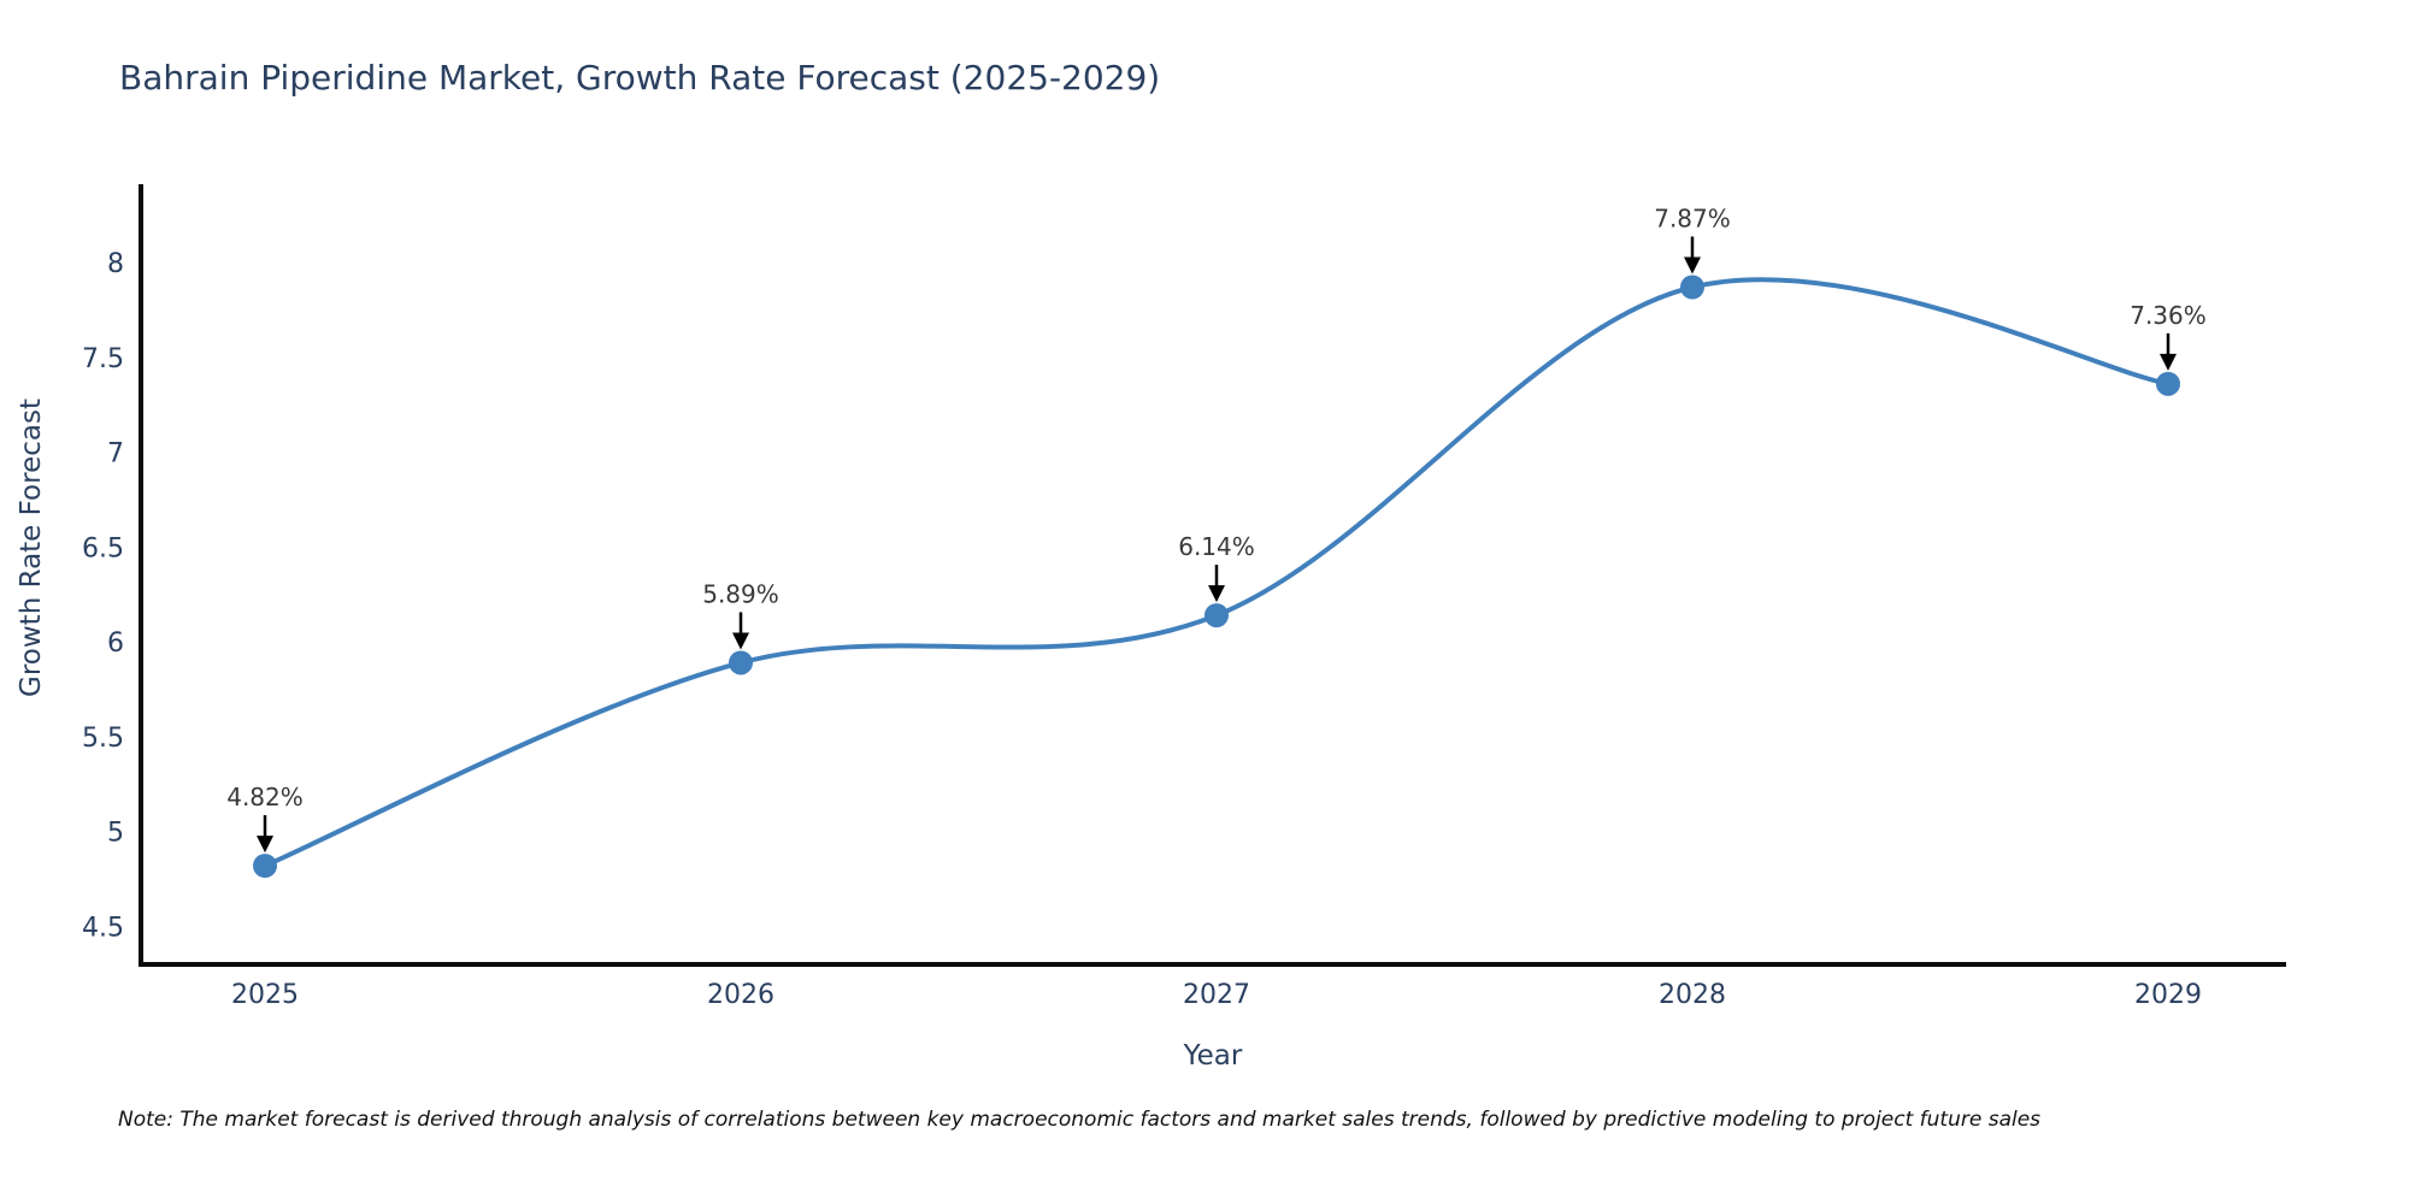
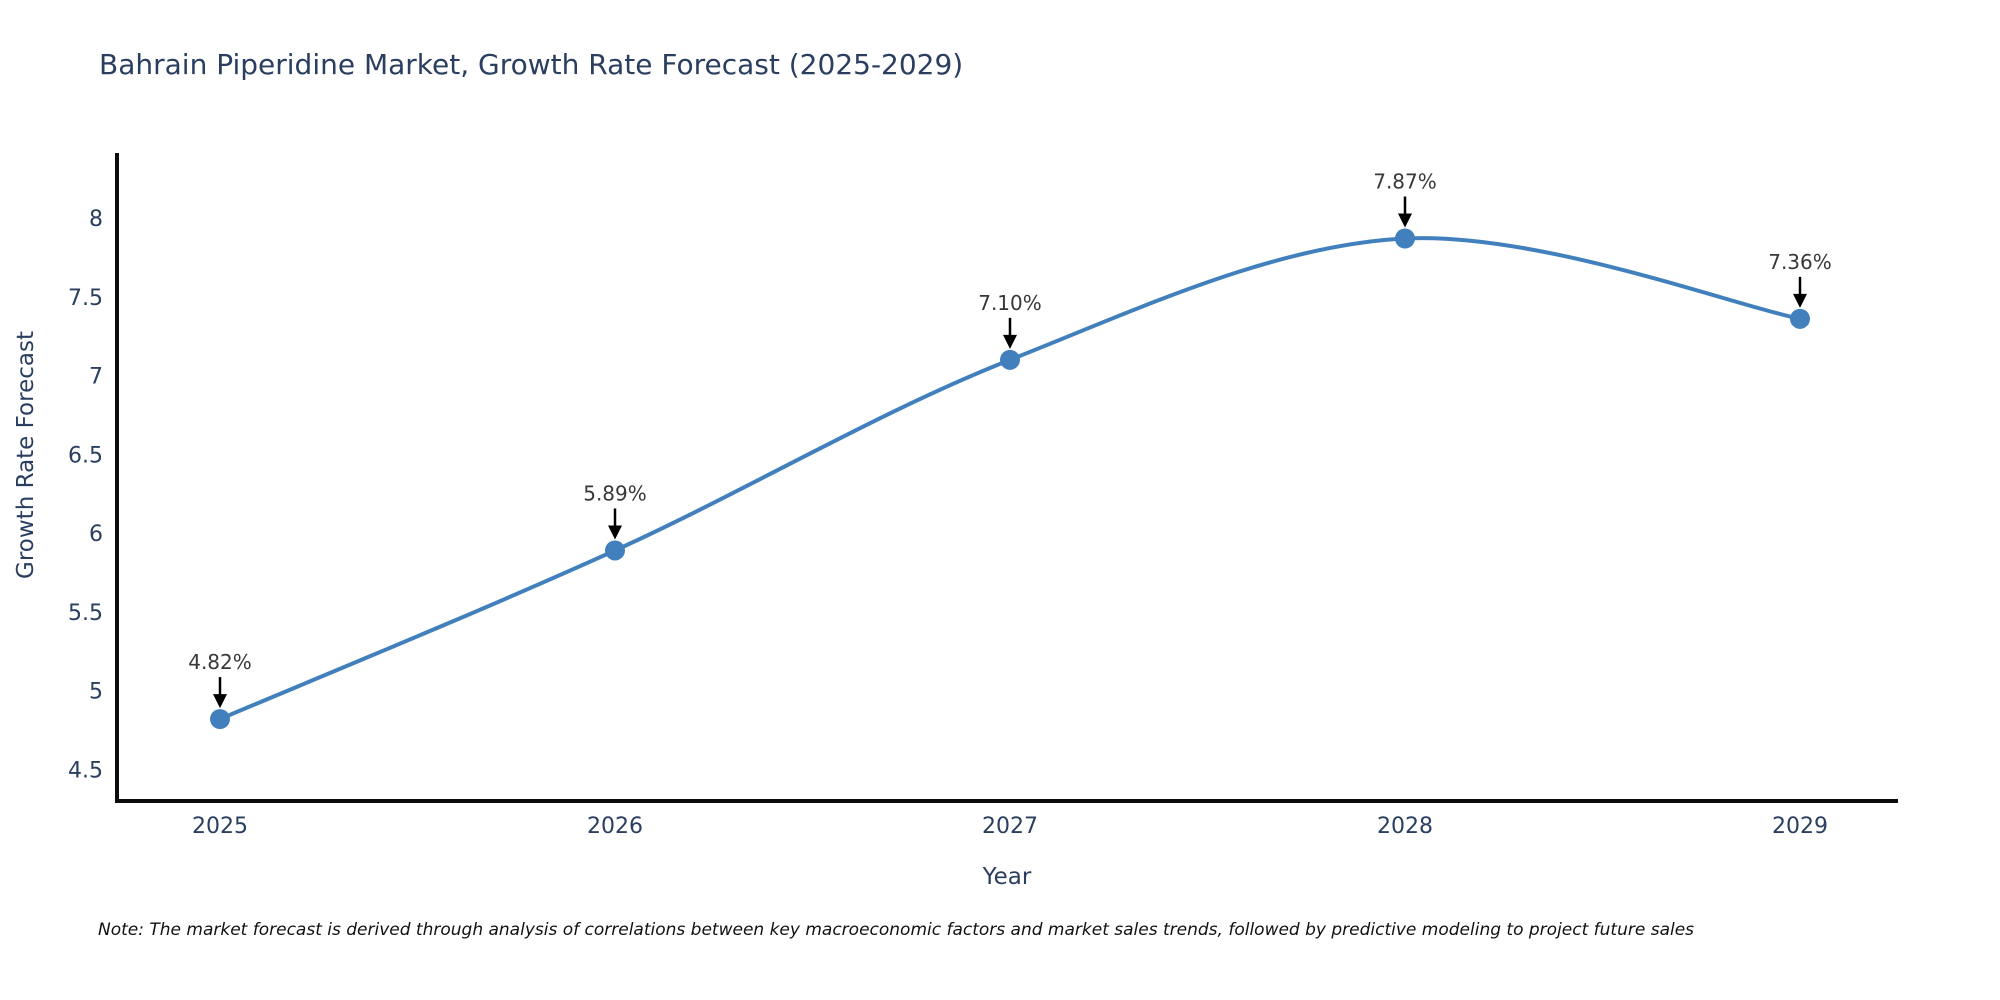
2027: 6.14% -> 7.10%
